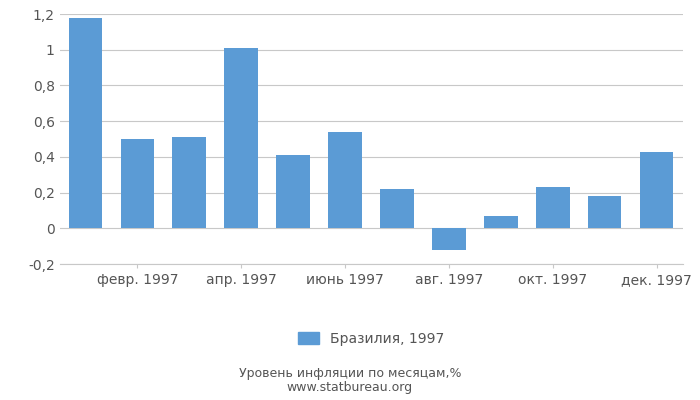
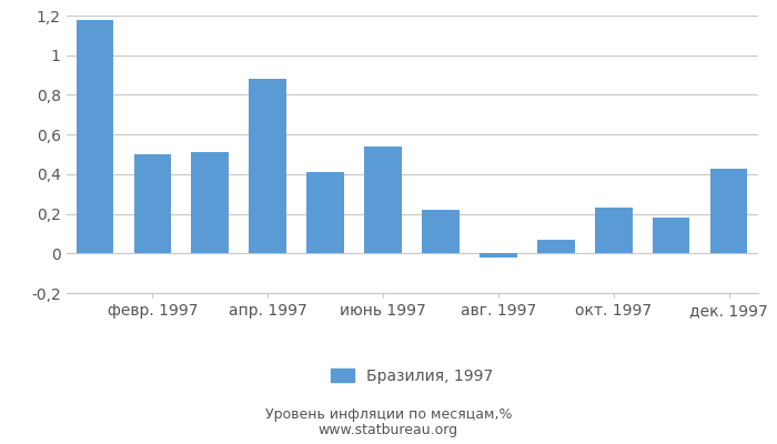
апр. 1997: 1,01 -> 0,88
авг. 1997: -0,12 -> -0,02
